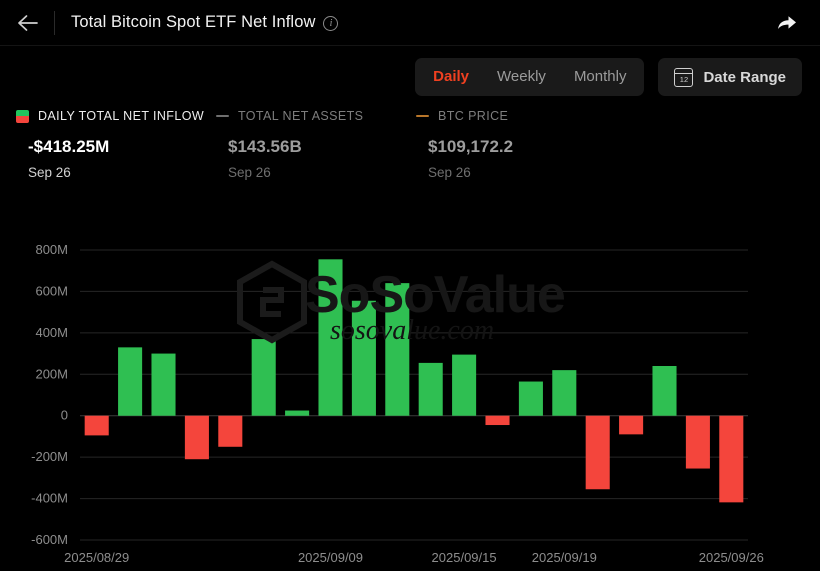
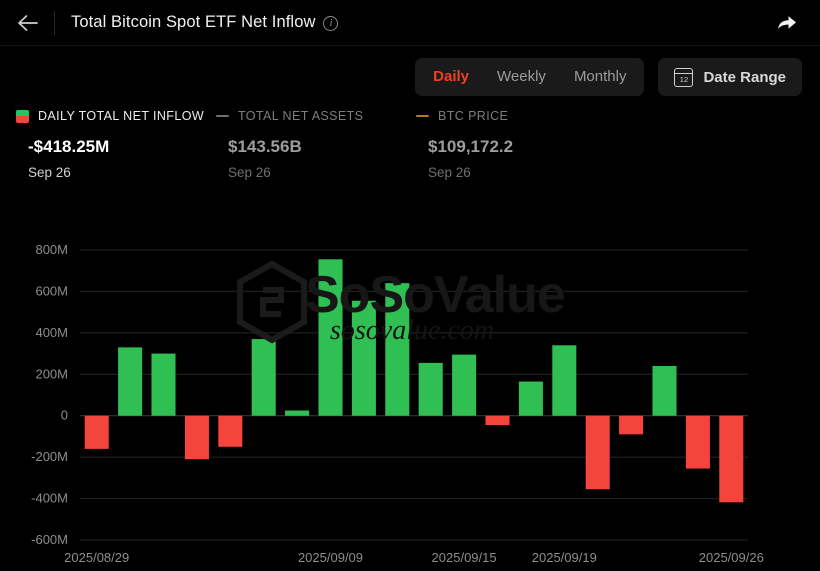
2025/08/29: -100M -> -160M
2025/09/19: 220M -> 340M
